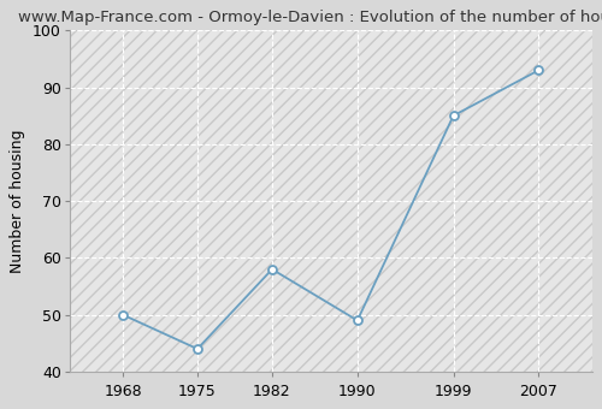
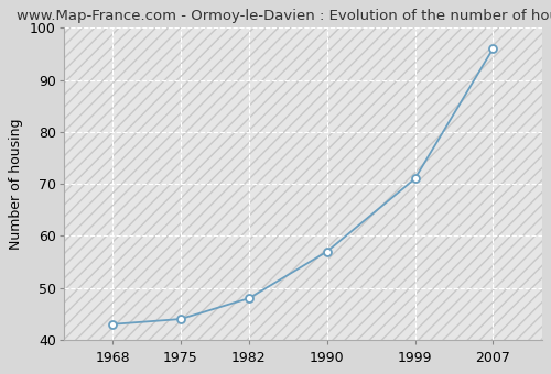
1968: 50 -> 43
1982: 58 -> 48
1990: 49 -> 57
1999: 85 -> 71
2007: 93 -> 96
